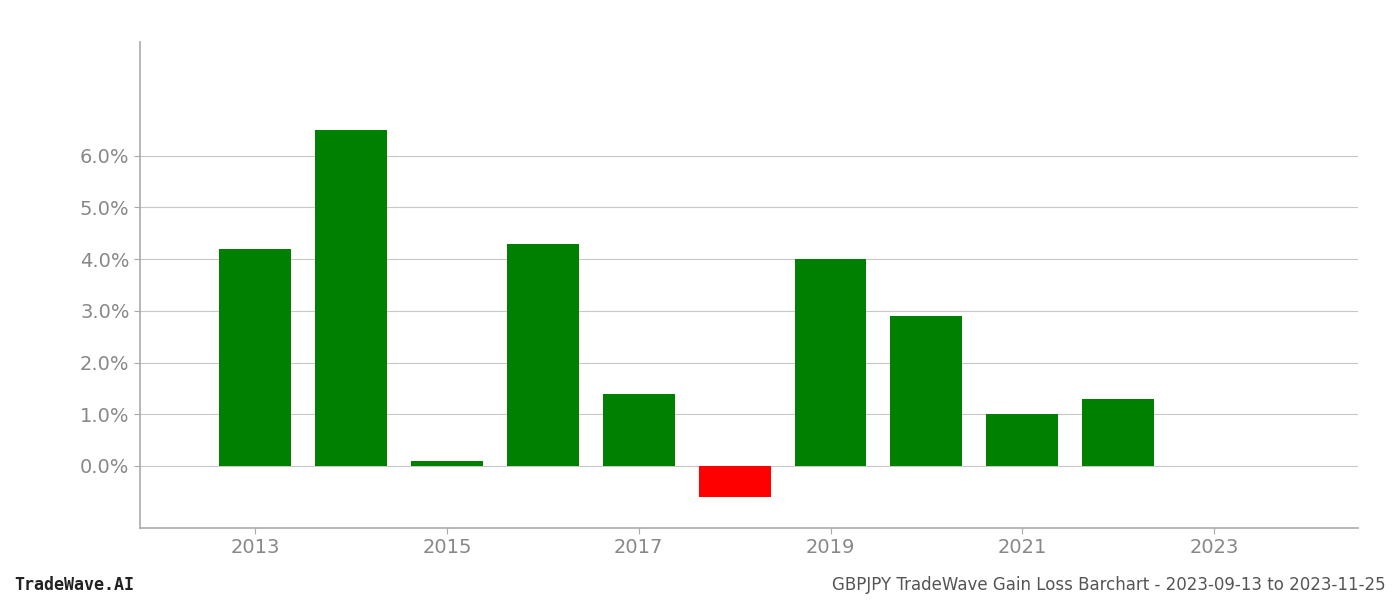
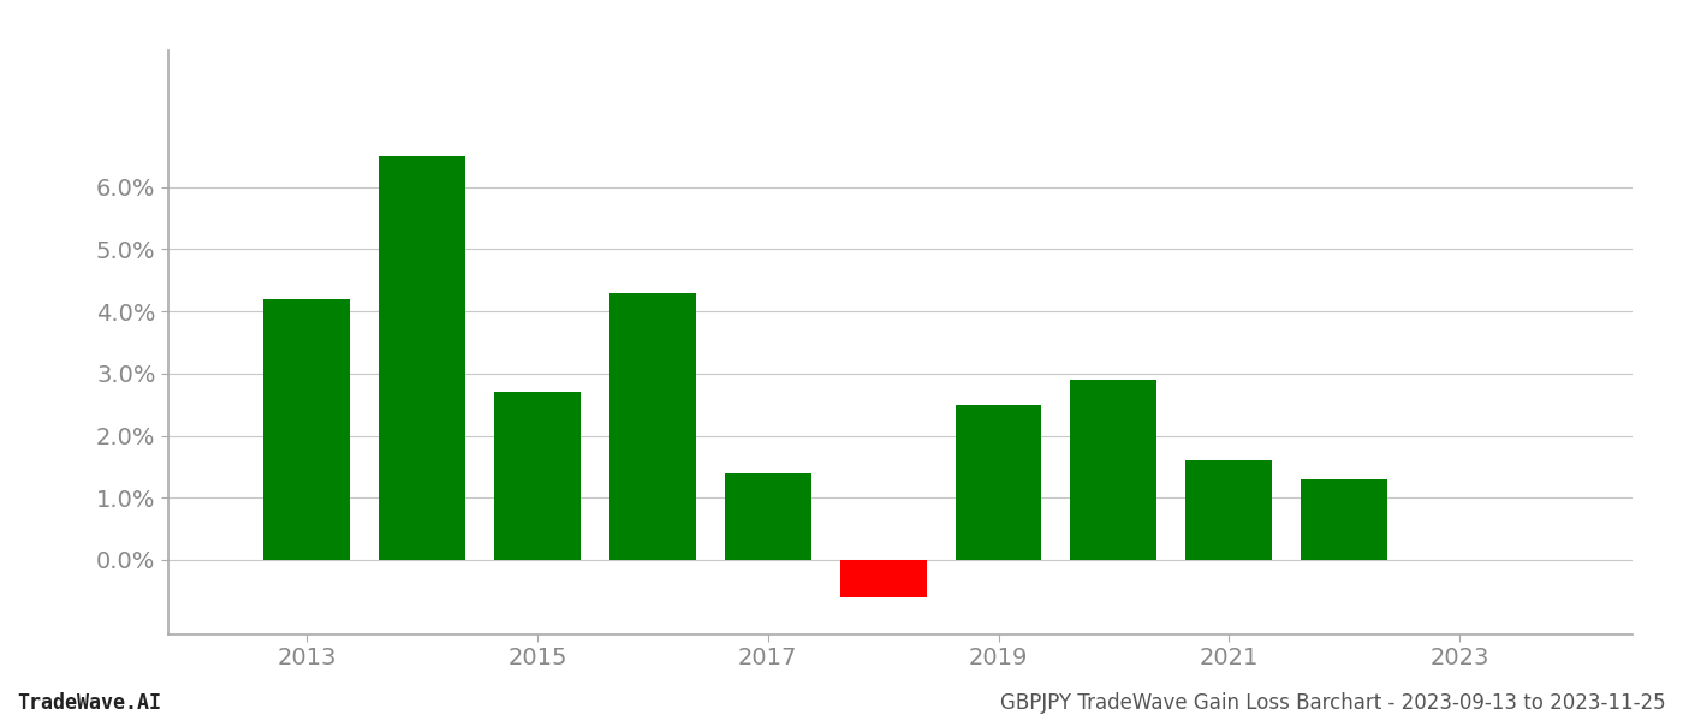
2015: 0.1% -> 2.7%
2019: 4.0% -> 2.5%
2021: 1.0% -> 1.6%
